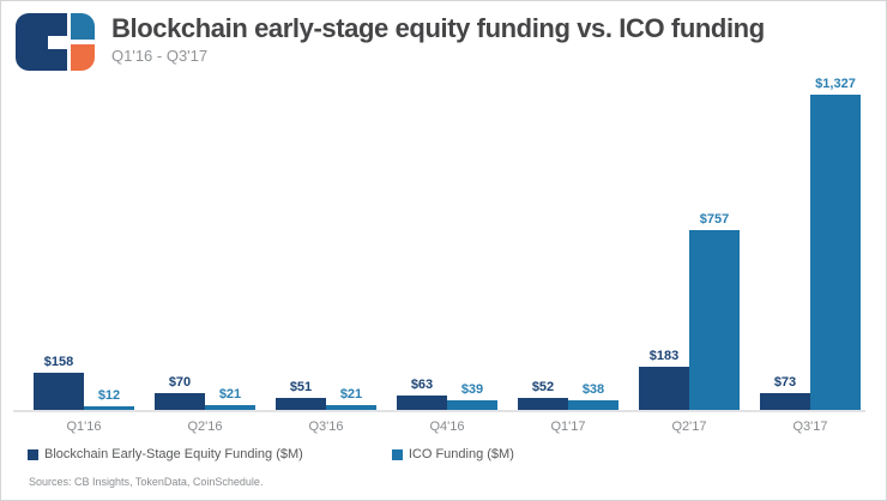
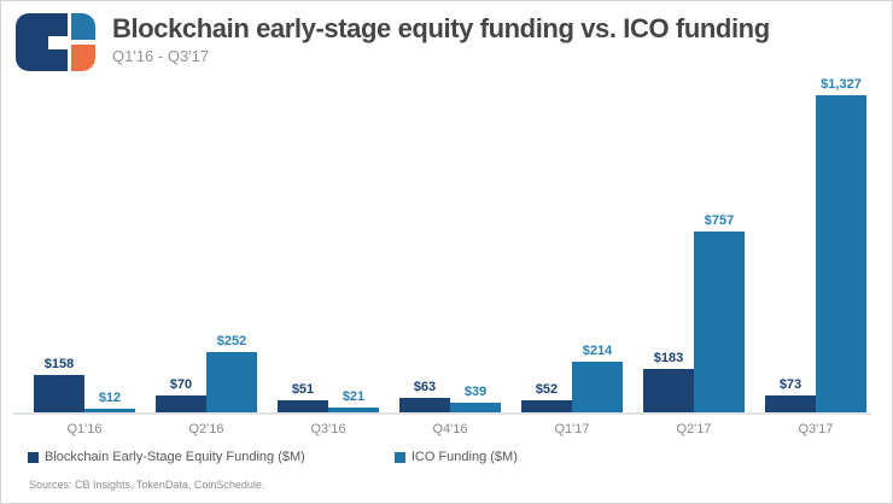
ICO Funding ($M)/Q2'16: $21 -> $252
ICO Funding ($M)/Q1'17: $38 -> $214
